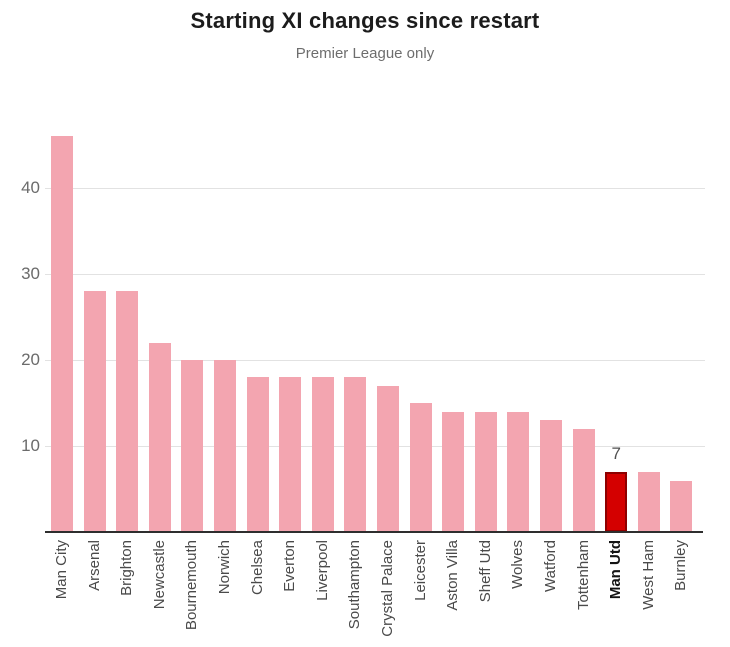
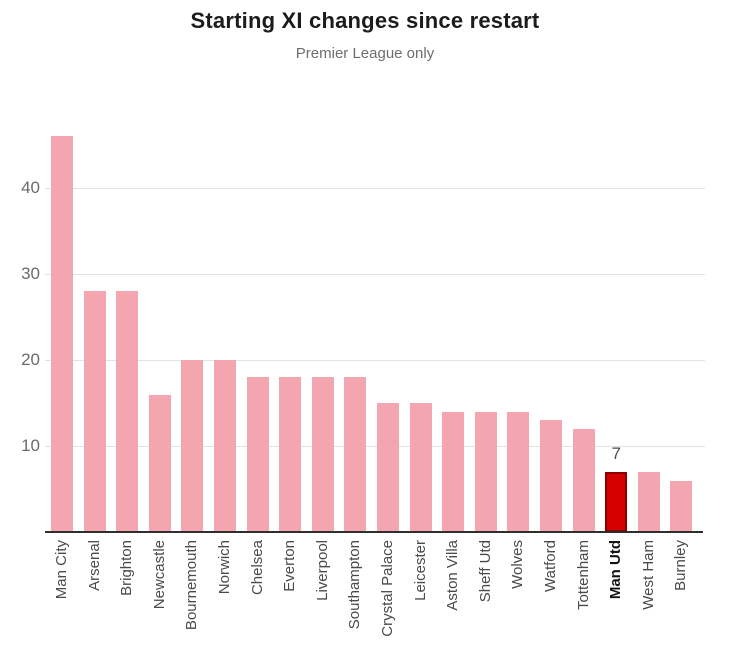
Newcastle: 22 -> 16
Crystal Palace: 17 -> 15
